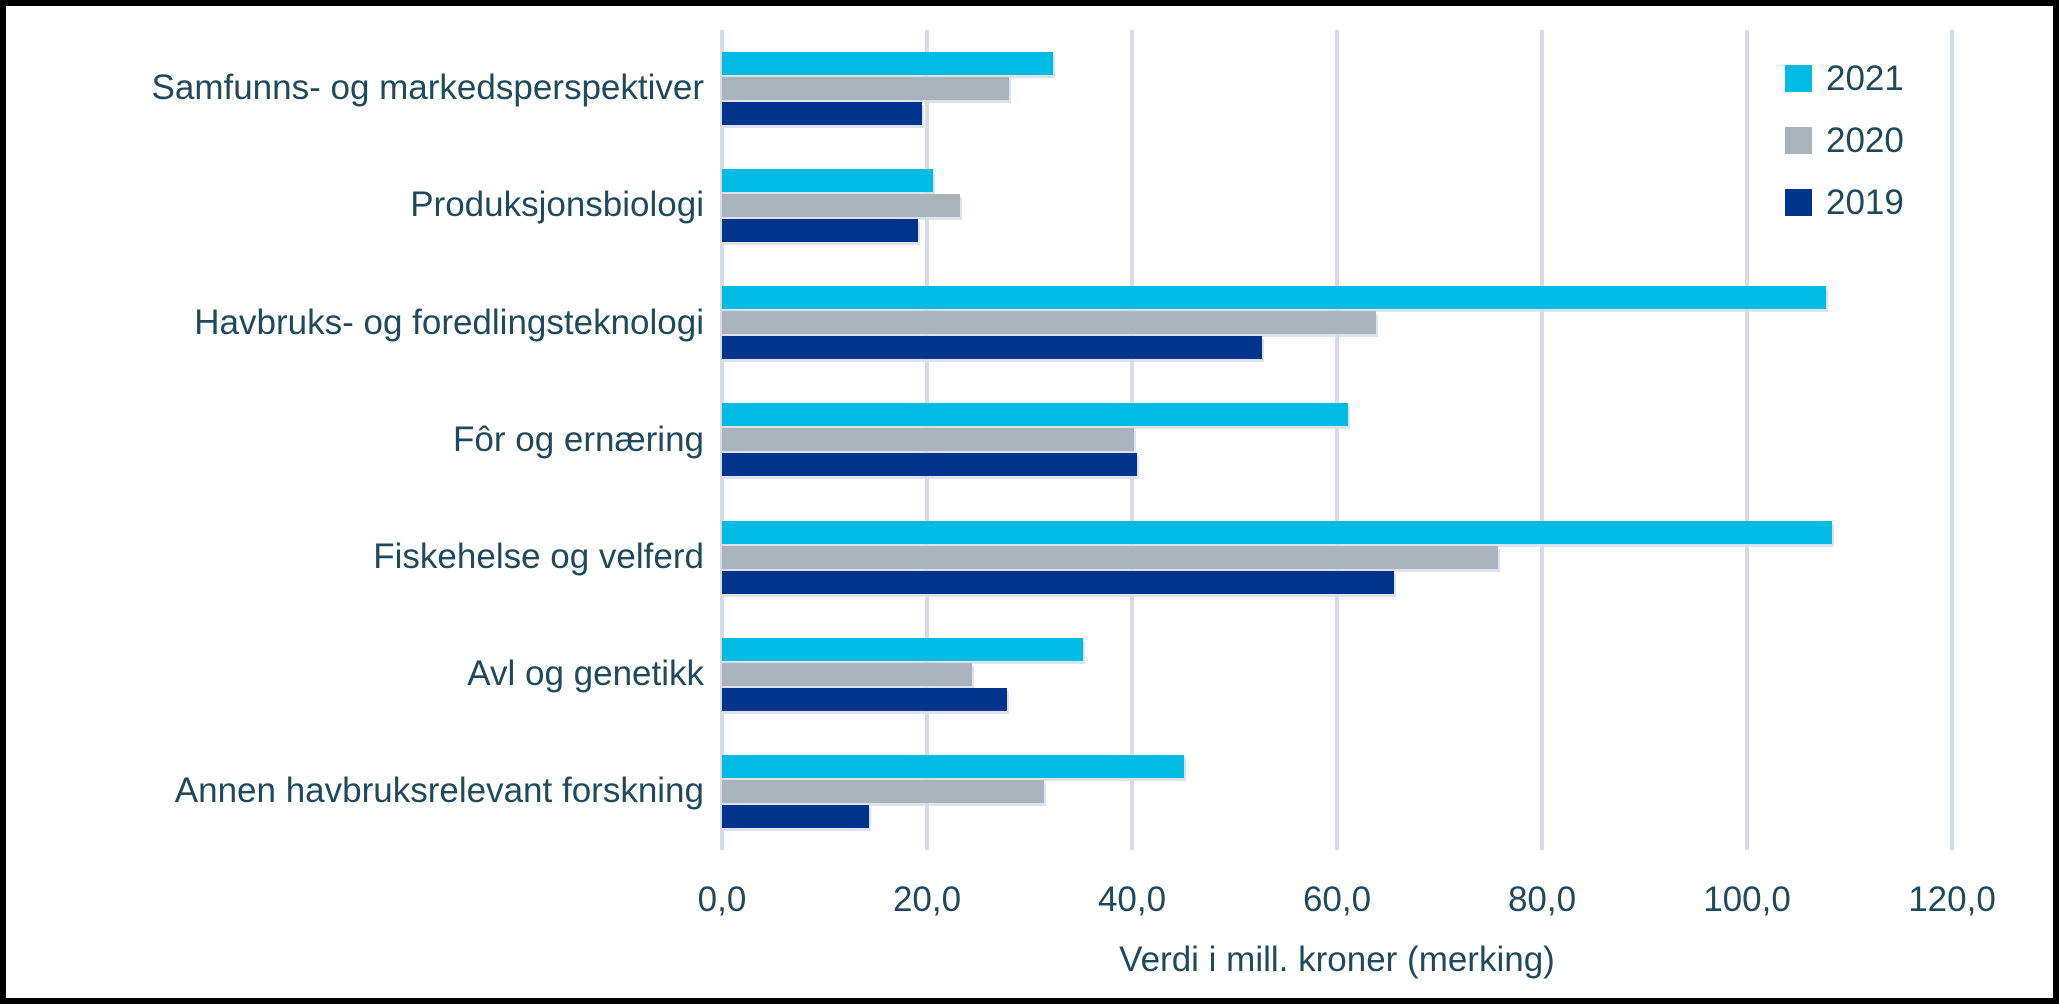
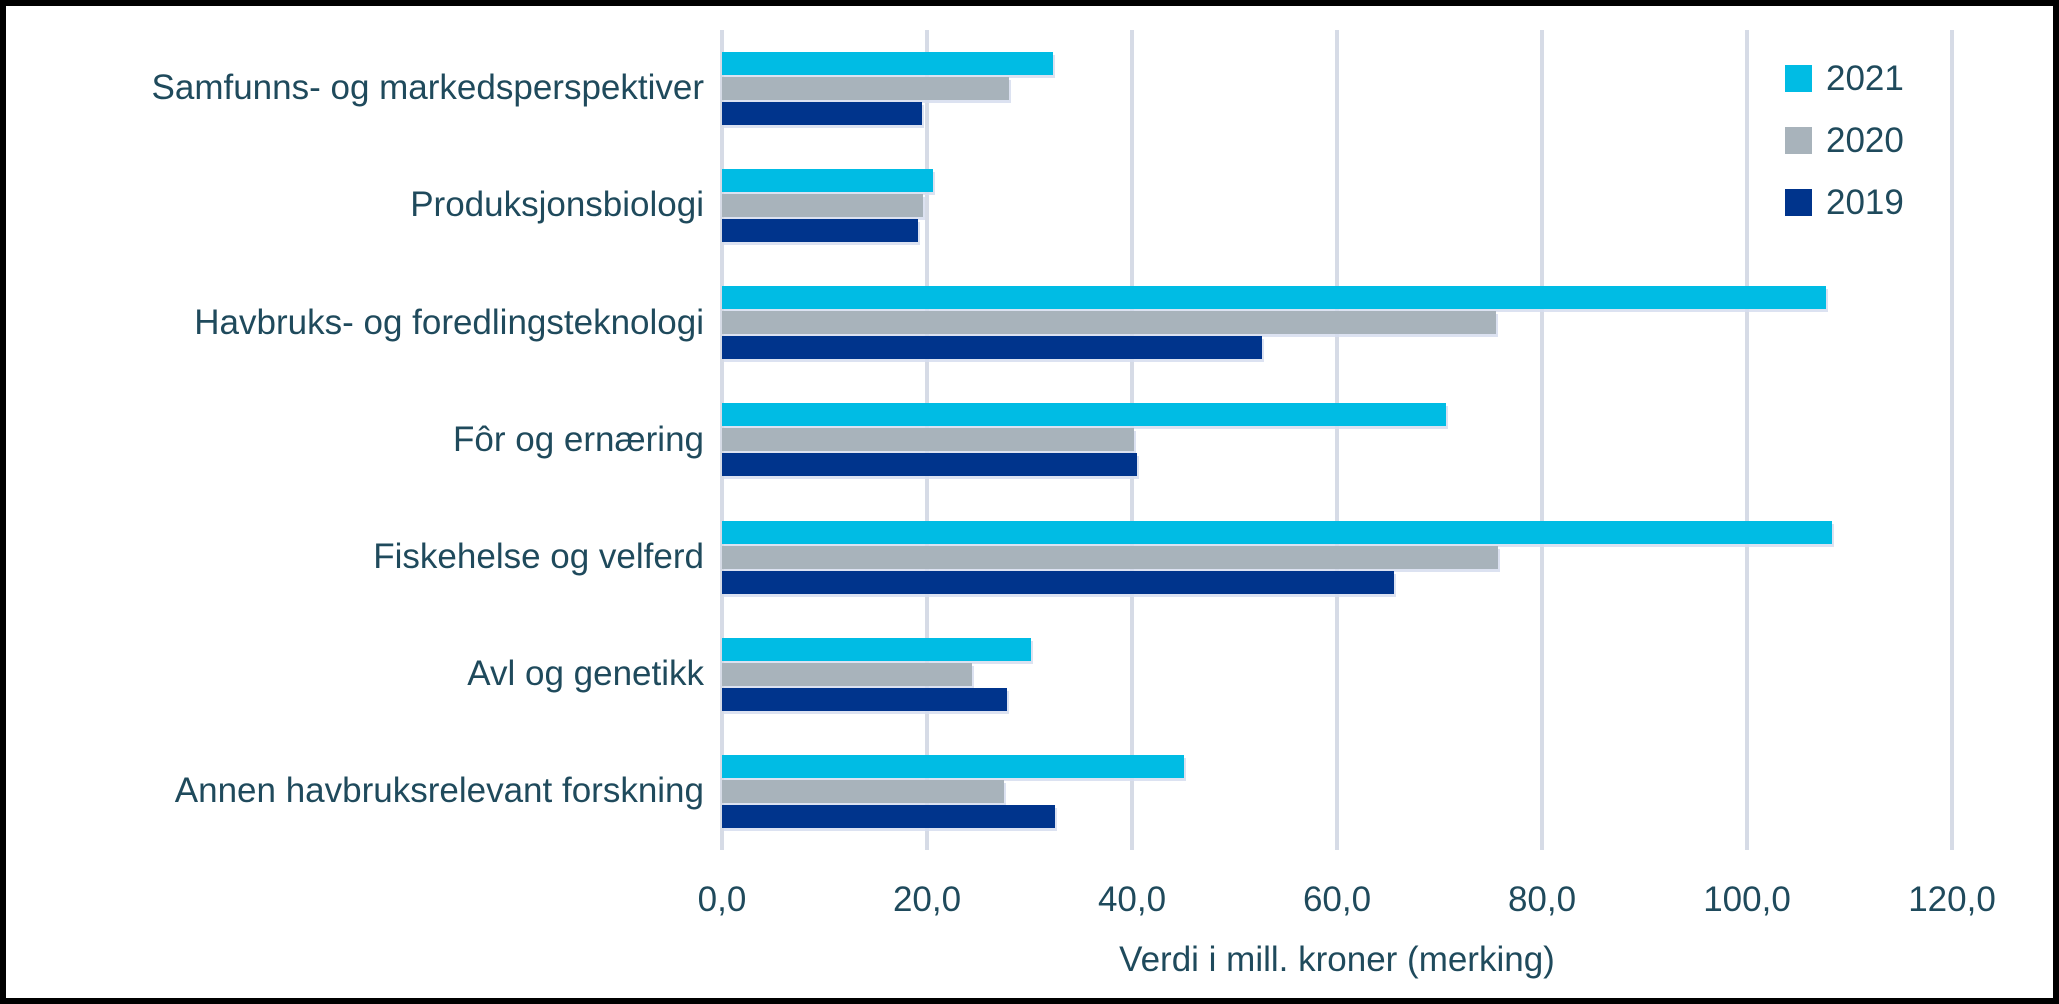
2020/Produksjonsbiologi: 23,2 -> 19,6
2020/Havbruks- og foredlingsteknologi: 63,8 -> 75,5
2021/Fôr og ernæring: 61,1 -> 70,6
2021/Avl og genetikk: 35,2 -> 30,1
2020/Annen havbruksrelevant forskning: 31,4 -> 27,5
2019/Annen havbruksrelevant forskning: 14,3 -> 32,5
